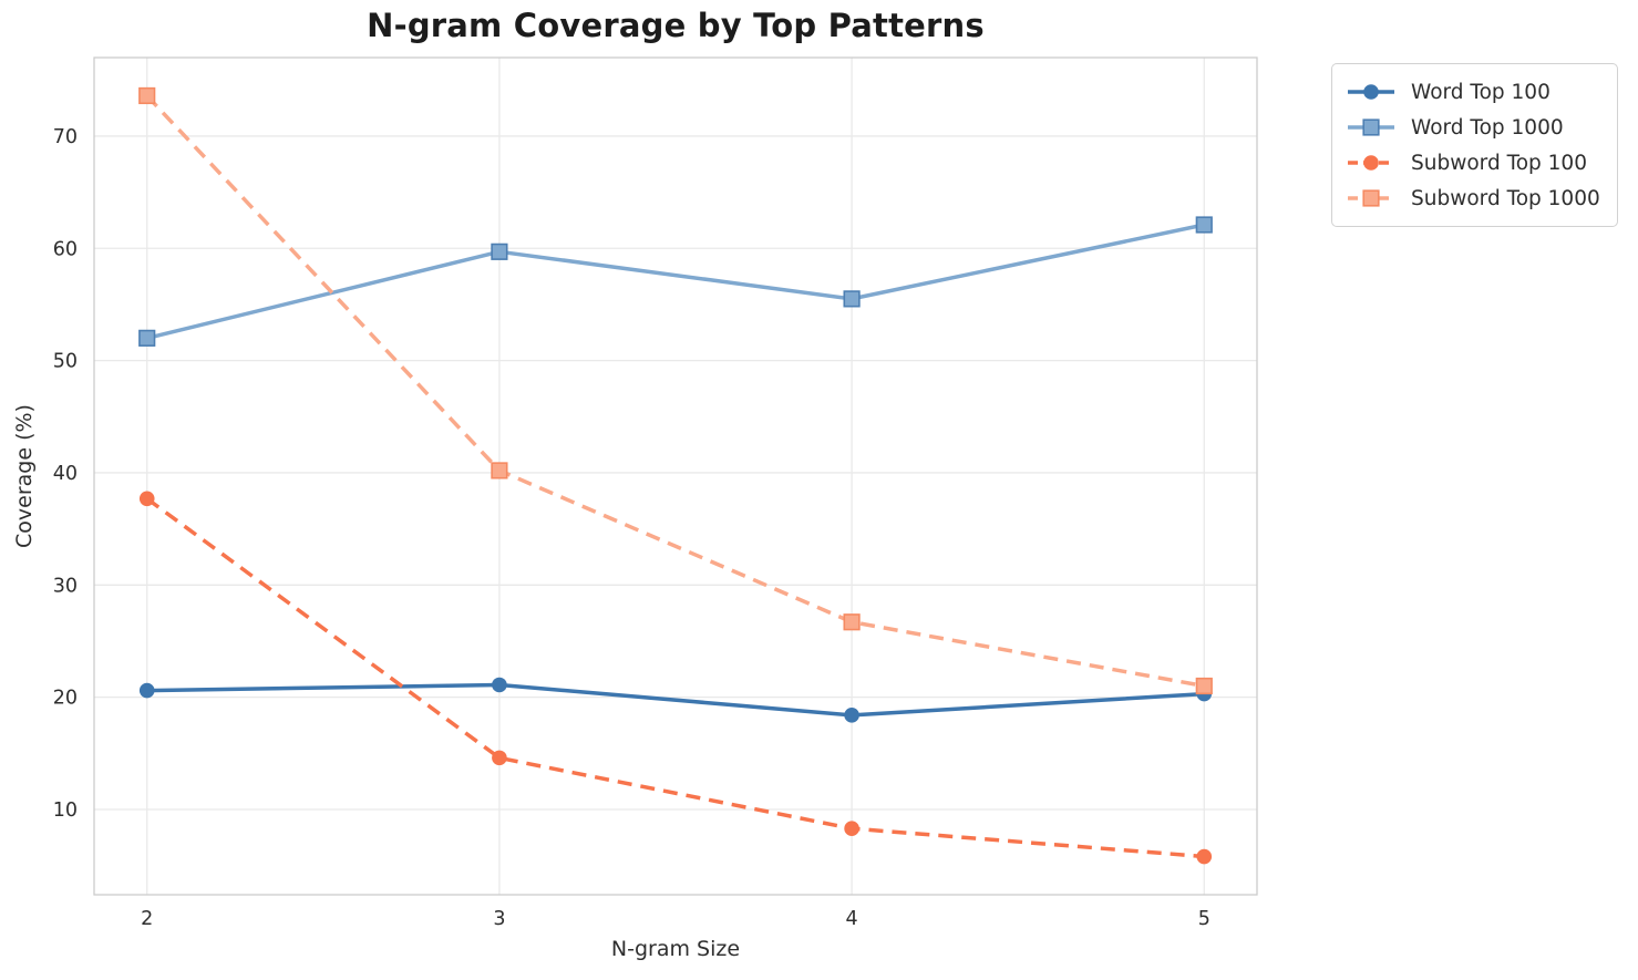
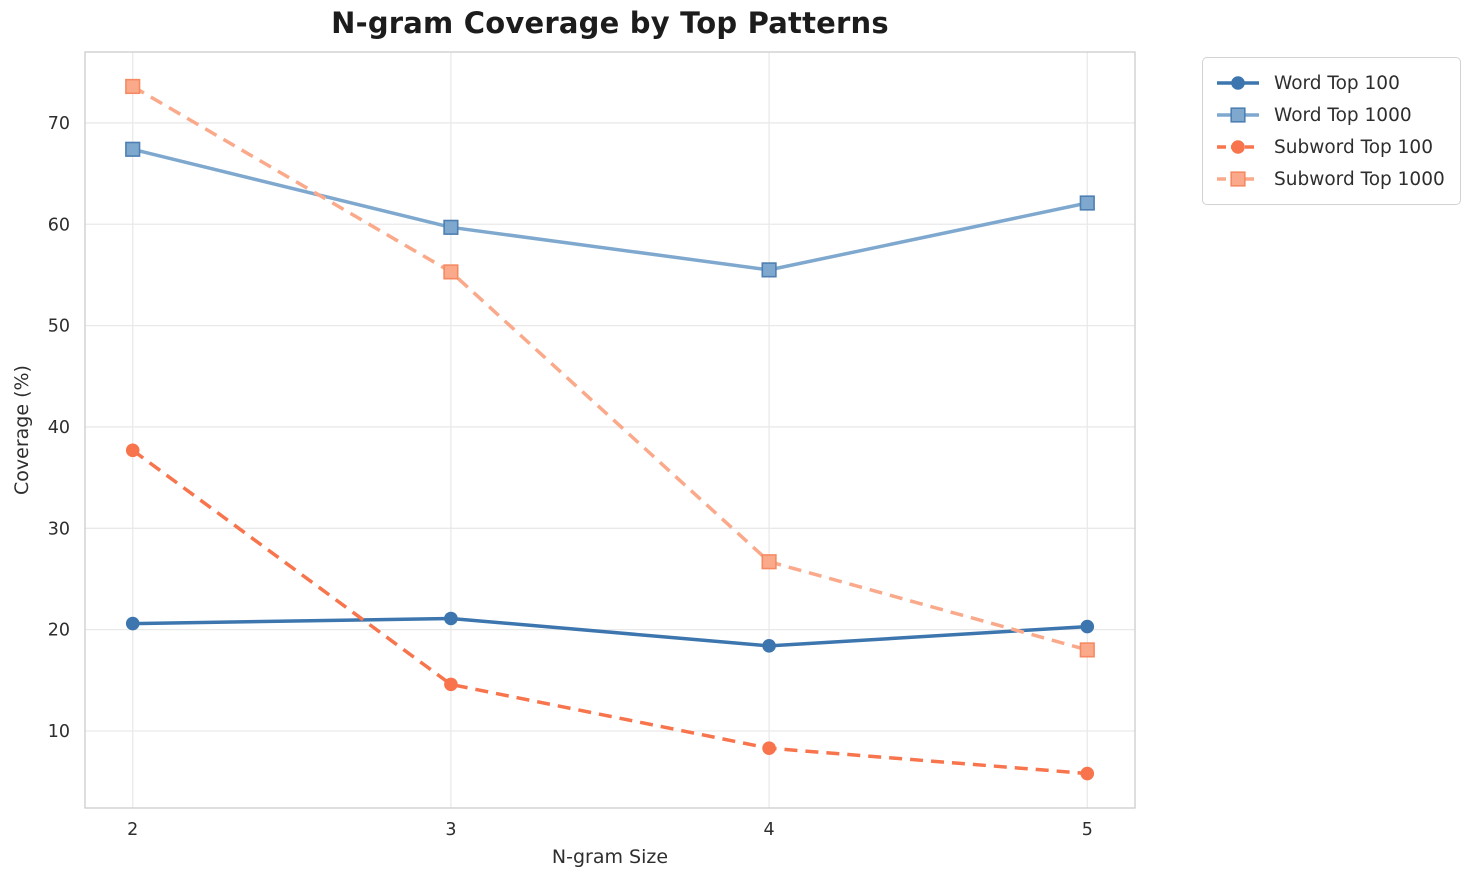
Word Top 1000/2: 52.0 -> 67.4
Subword Top 1000/3: 40.2 -> 55.3
Subword Top 1000/5: 21.0 -> 18.0
